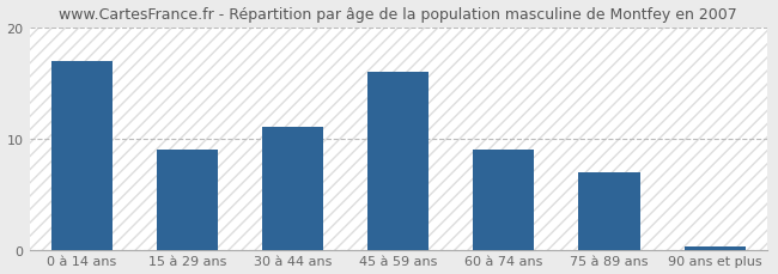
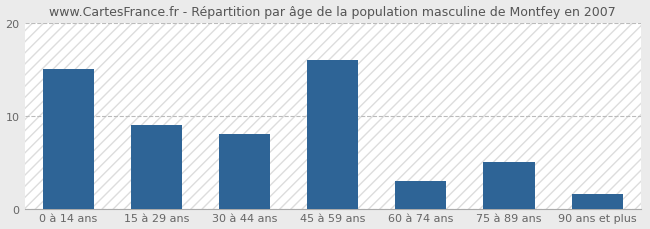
0 à 14 ans: 17.0 -> 15.0
30 à 44 ans: 11.0 -> 8.0
60 à 74 ans: 9.0 -> 3.0
75 à 89 ans: 7.0 -> 5.0
90 ans et plus: 0.3 -> 1.6
